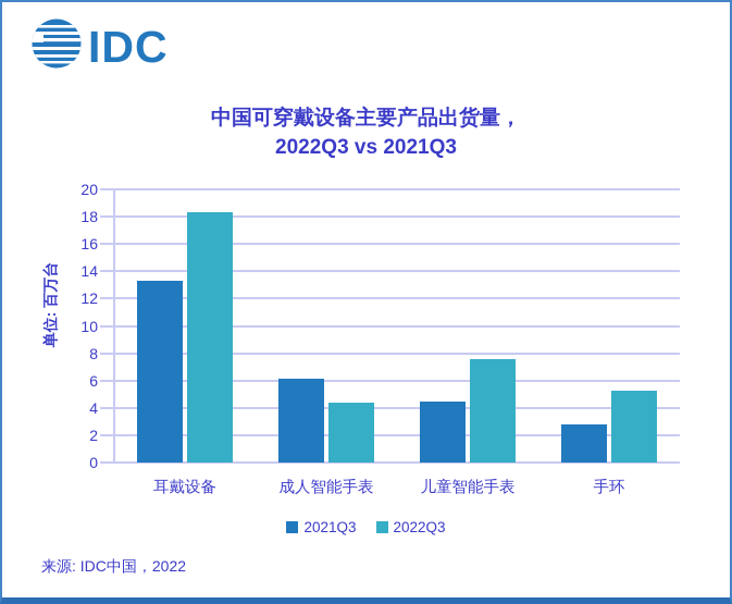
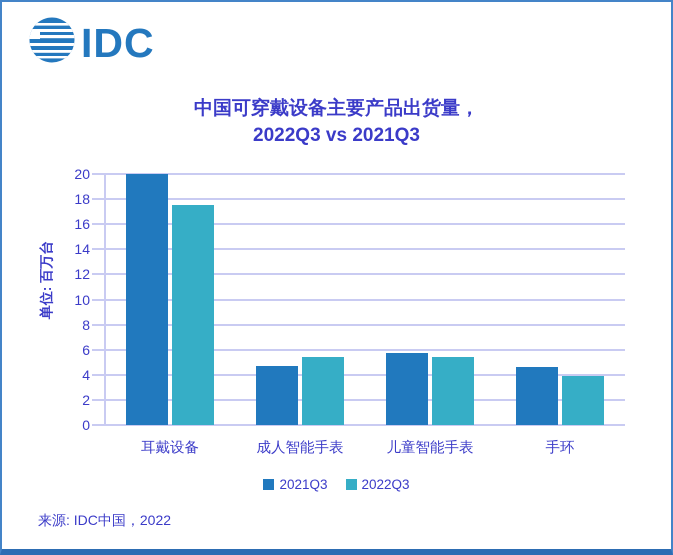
2021Q3/耳戴设备: 13.3 -> 20.0
2022Q3/耳戴设备: 18.3 -> 17.5
2021Q3/成人智能手表: 6.1 -> 4.7
2022Q3/成人智能手表: 4.4 -> 5.4
2021Q3/儿童智能手表: 4.5 -> 5.7
2022Q3/儿童智能手表: 7.6 -> 5.4
2021Q3/手环: 2.8 -> 4.6
2022Q3/手环: 5.3 -> 3.9
